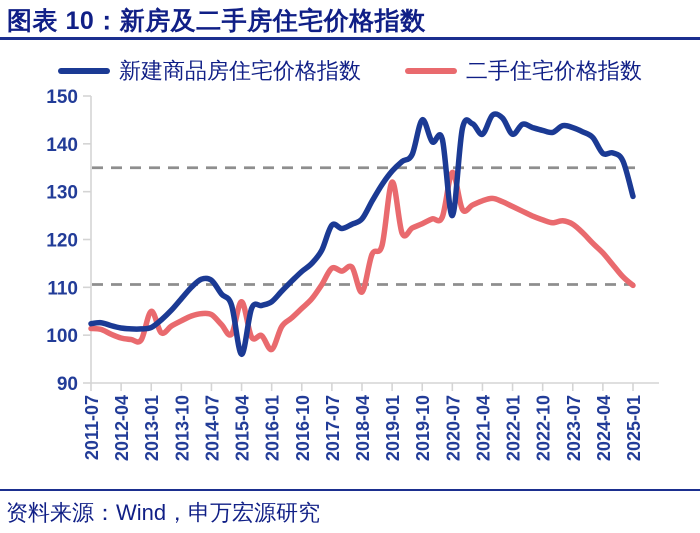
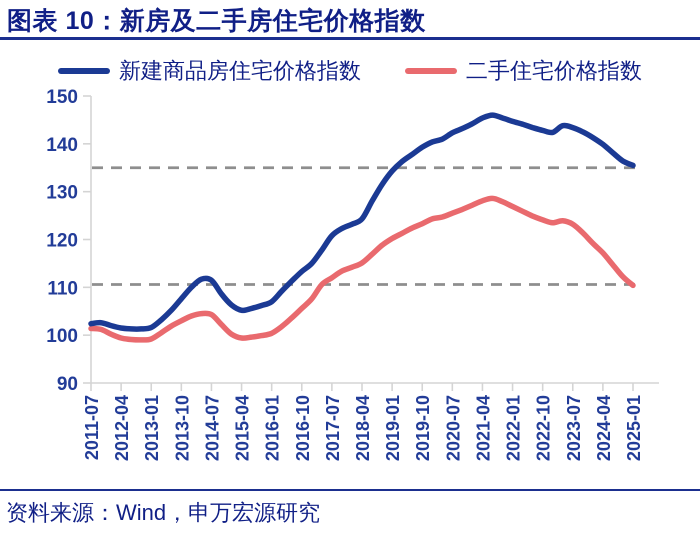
二手住宅价格指数/2013-01: 105 -> 99
新建商品房住宅价格指数/2015-04: 96 -> 105
二手住宅价格指数/2015-04: 107 -> 99
二手住宅价格指数/2016-01: 97 -> 100
新建商品房住宅价格指数/2017-07: 123 -> 121
二手住宅价格指数/2017-07: 114 -> 112
二手住宅价格指数/2018-04: 109 -> 115
二手住宅价格指数/2019-01: 132 -> 120
新建商品房住宅价格指数/2019-10: 145 -> 139
新建商品房住宅价格指数/2020-07: 125 -> 142
二手住宅价格指数/2020-07: 134 -> 126
新建商品房住宅价格指数/2021-04: 142 -> 145
新建商品房住宅价格指数/2022-01: 142 -> 145
新建商品房住宅价格指数/2024-04: 138 -> 140
新建商品房住宅价格指数/2025-01: 129 -> 136
